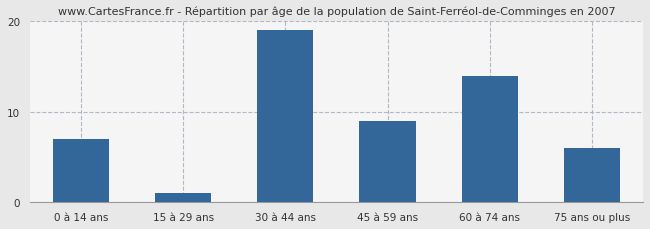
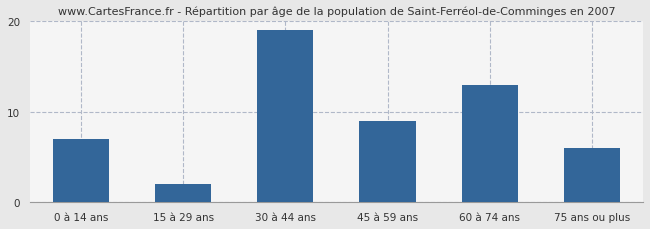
15 à 29 ans: 1 -> 2
60 à 74 ans: 14 -> 13
